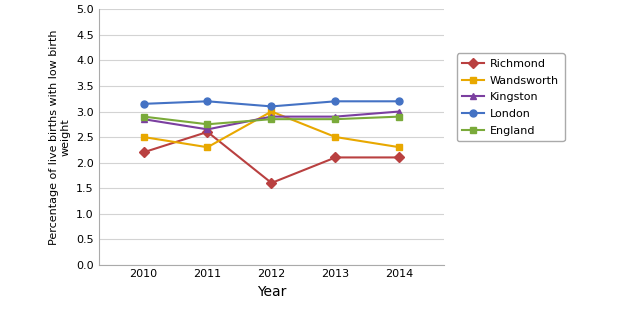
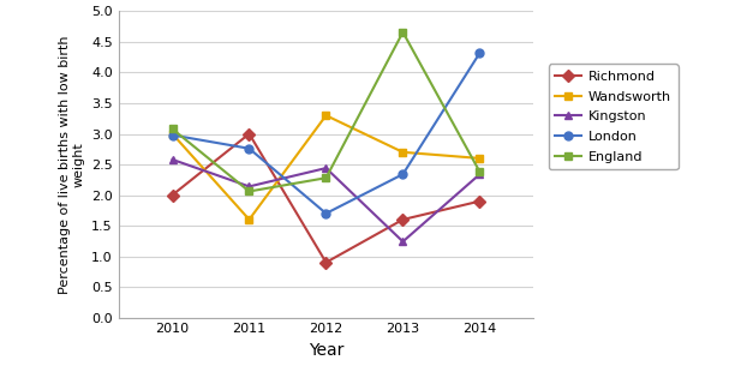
Richmond/2010: 2.2 -> 2.0
Wandsworth/2010: 2.5 -> 3.0
Kingston/2010: 2.85 -> 2.58
London/2010: 3.15 -> 2.98
England/2010: 2.90 -> 3.08
Richmond/2011: 2.6 -> 3.0
Wandsworth/2011: 2.3 -> 1.6
Kingston/2011: 2.65 -> 2.14
London/2011: 3.20 -> 2.76
England/2011: 2.75 -> 2.06
Richmond/2012: 1.6 -> 0.9
Wandsworth/2012: 3.0 -> 3.3
Kingston/2012: 2.90 -> 2.44
London/2012: 3.10 -> 1.70
England/2012: 2.85 -> 2.28
Richmond/2013: 2.1 -> 1.6
Wandsworth/2013: 2.5 -> 2.7
Kingston/2013: 2.90 -> 1.24
London/2013: 3.20 -> 2.34
England/2013: 2.85 -> 4.66
Richmond/2014: 2.1 -> 1.9
Wandsworth/2014: 2.3 -> 2.6
Kingston/2014: 3.00 -> 2.34
London/2014: 3.20 -> 4.32
England/2014: 2.90 -> 2.38
